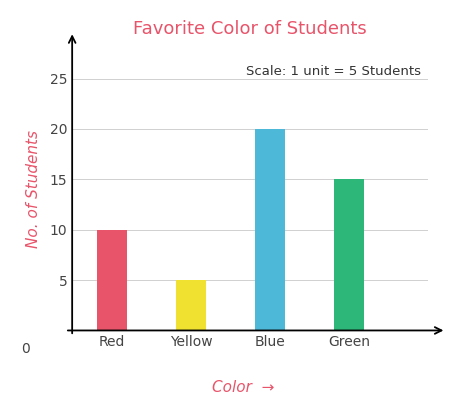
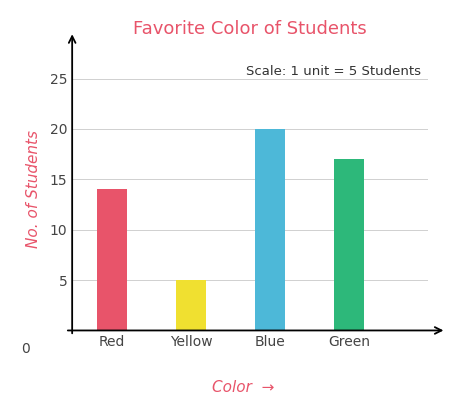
Red: 10 -> 14
Green: 15 -> 17
